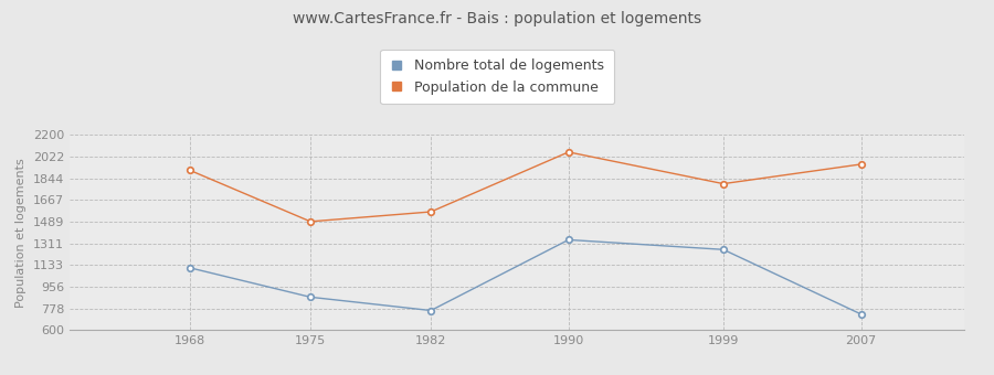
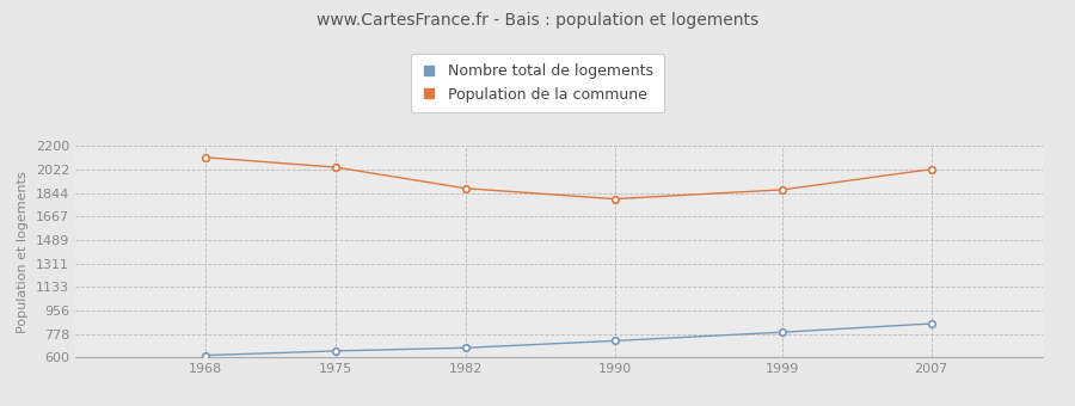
Nombre total de logements/1968: 1110 -> 620
Population de la commune/1968: 1910 -> 2120
Nombre total de logements/1975: 870 -> 650
Population de la commune/1975: 1490 -> 2040
Nombre total de logements/1982: 760 -> 670
Population de la commune/1982: 1570 -> 1880
Nombre total de logements/1990: 1340 -> 720
Population de la commune/1990: 2060 -> 1800
Nombre total de logements/1999: 1260 -> 790
Population de la commune/1999: 1800 -> 1870
Nombre total de logements/2007: 730 -> 860
Population de la commune/2007: 1960 -> 2020
